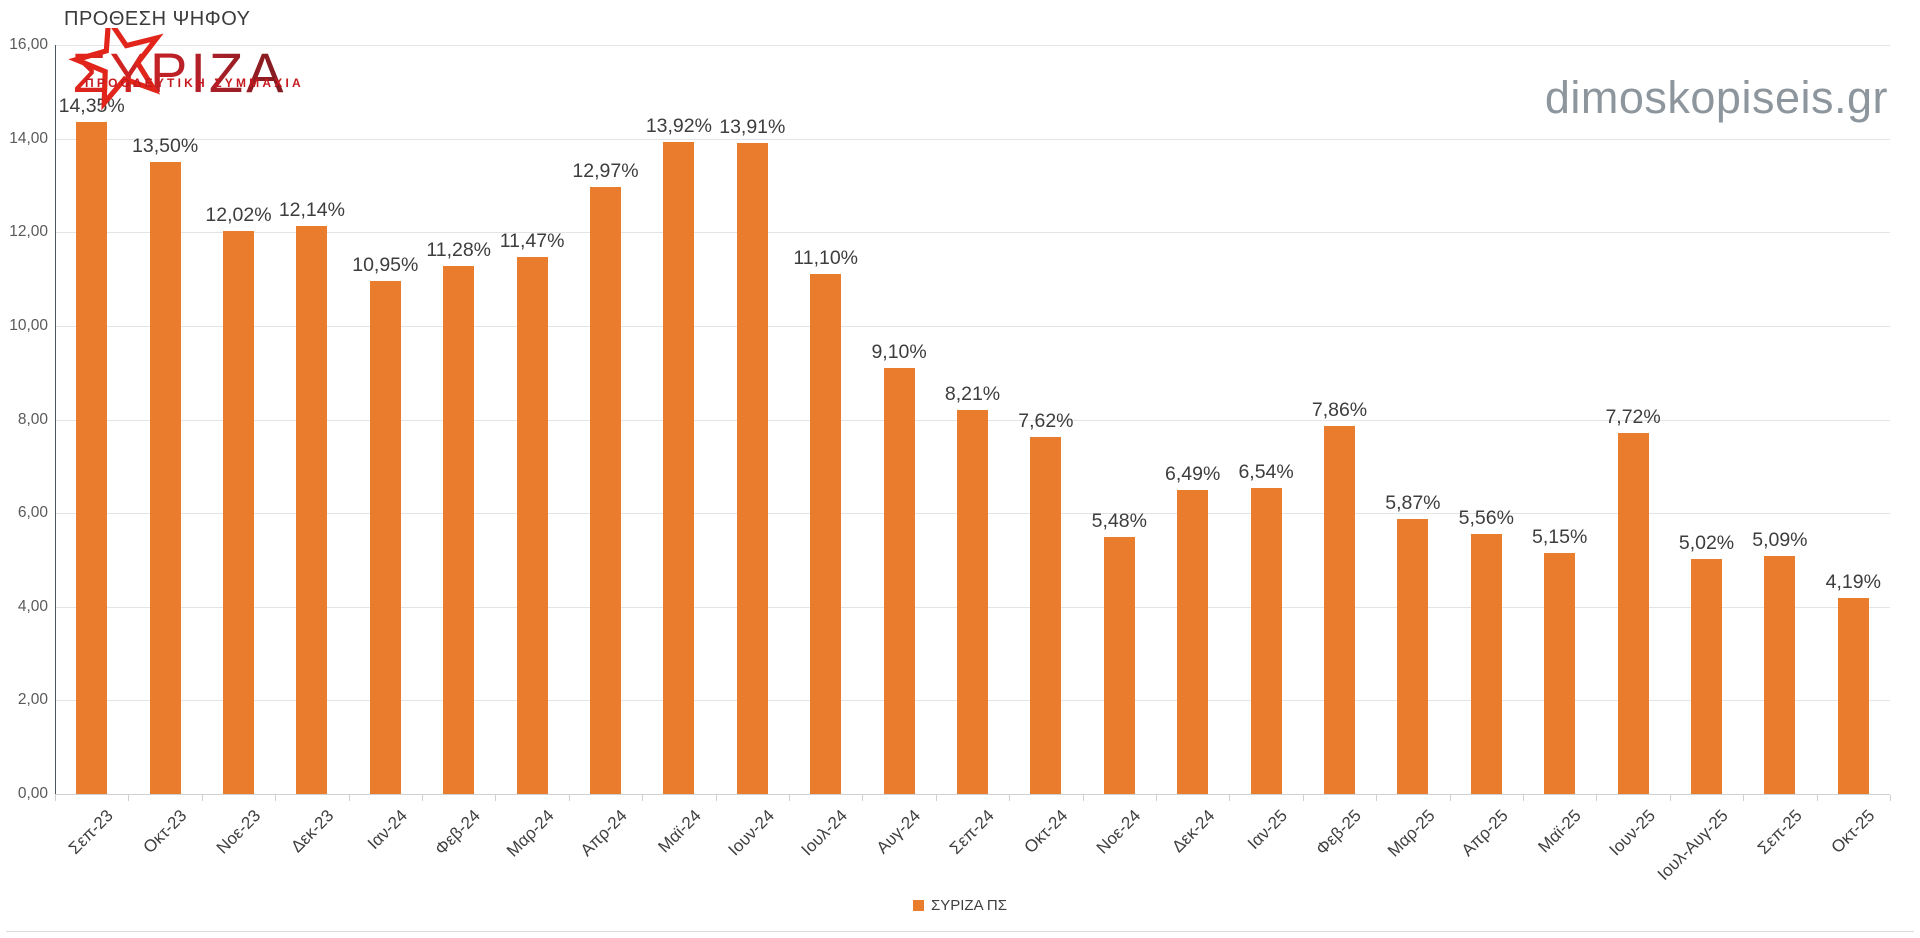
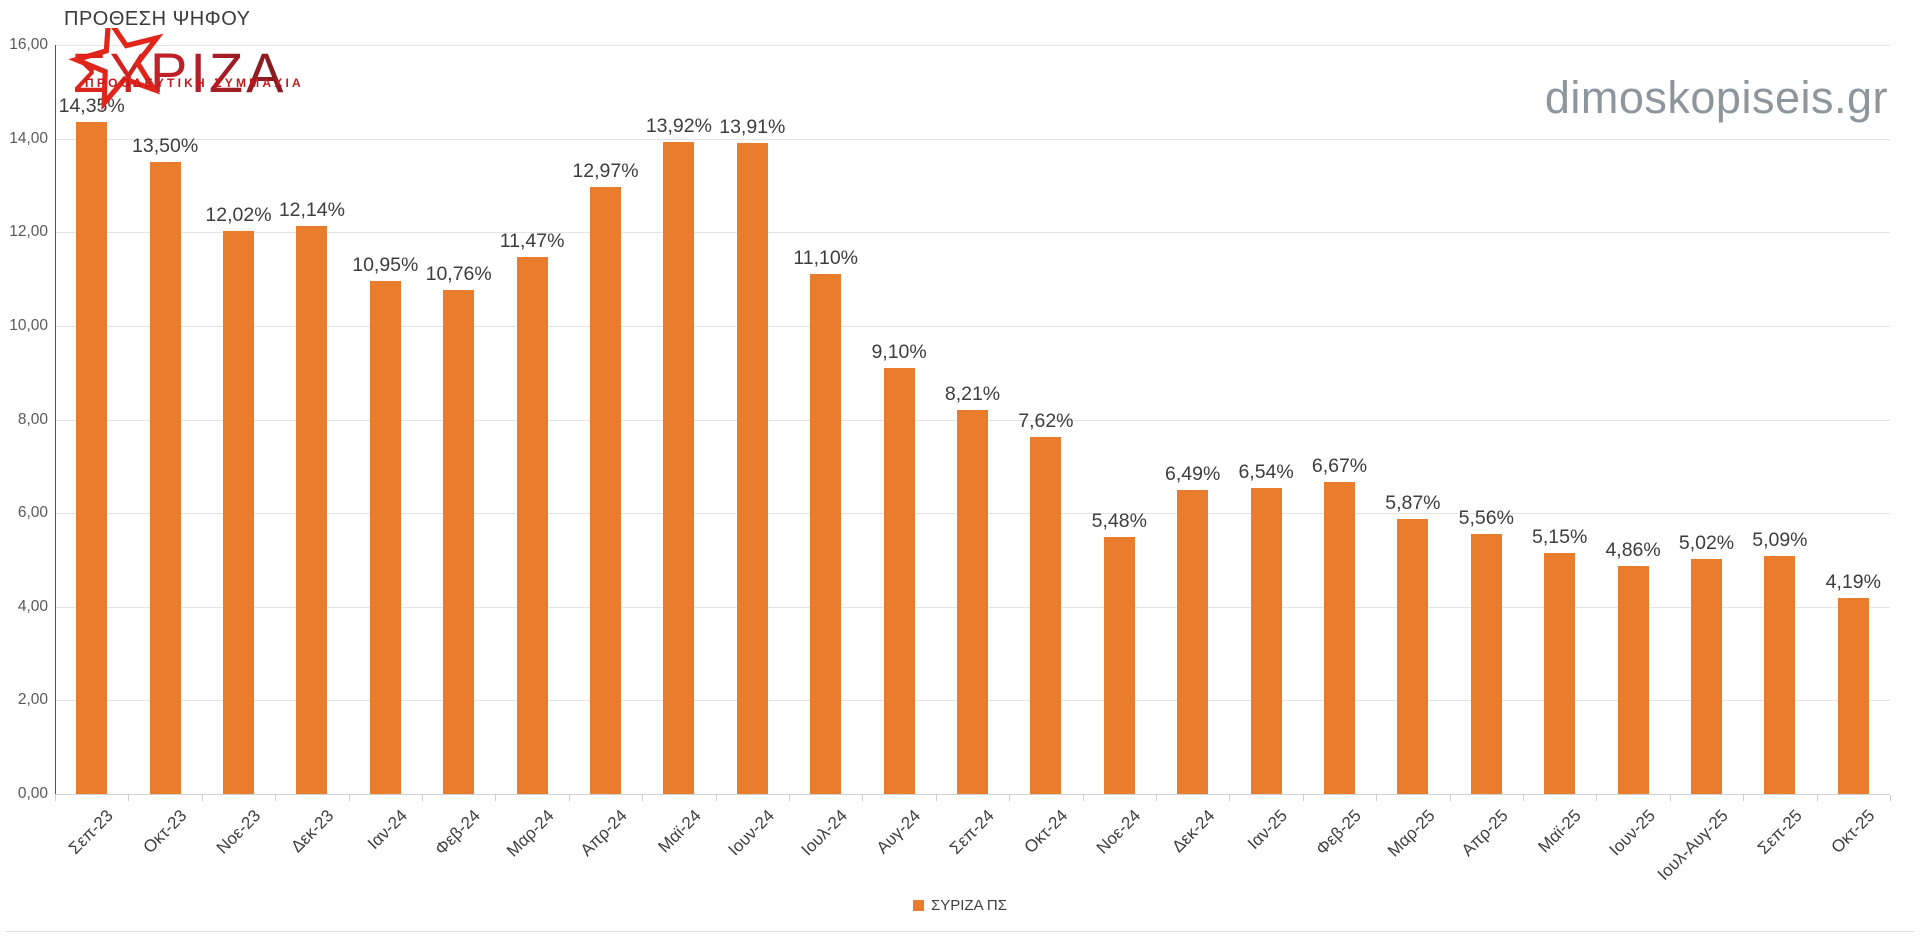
Φεβ-24: 11,28% -> 10,76%
Φεβ-25: 7,86% -> 6,67%
Ιουν-25: 7,72% -> 4,86%
